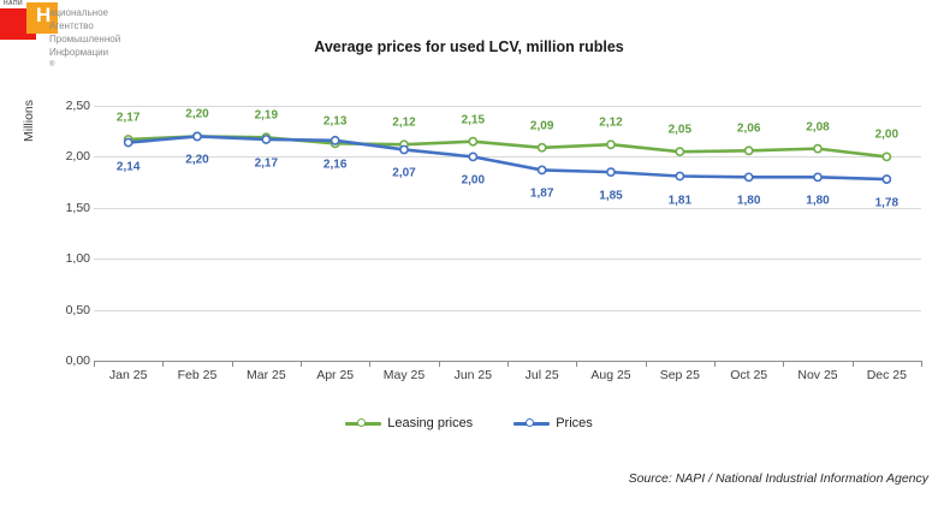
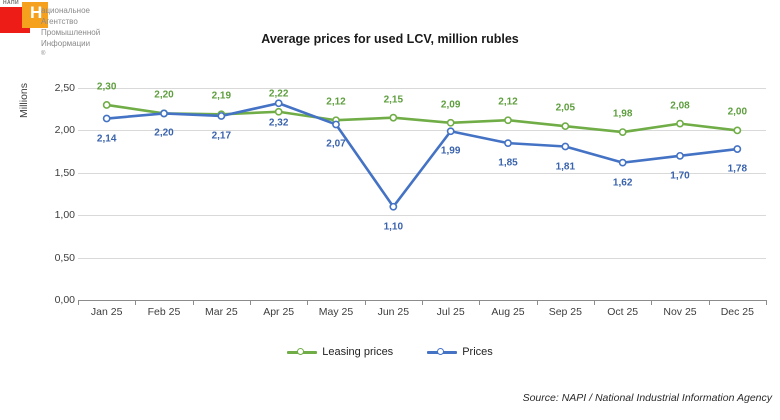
Leasing prices/Jan 25: 2,17 -> 2,30
Leasing prices/Apr 25: 2,13 -> 2,22
Prices/Apr 25: 2,16 -> 2,32
Prices/Jun 25: 2,00 -> 1,10
Prices/Jul 25: 1,87 -> 1,99
Leasing prices/Oct 25: 2,06 -> 1,98
Prices/Oct 25: 1,80 -> 1,62
Prices/Nov 25: 1,80 -> 1,70
